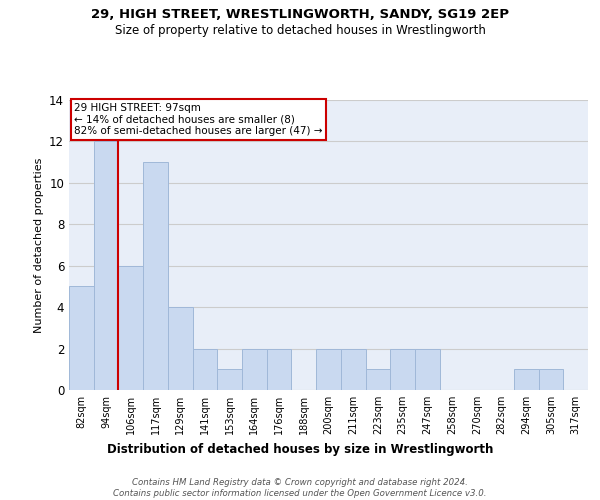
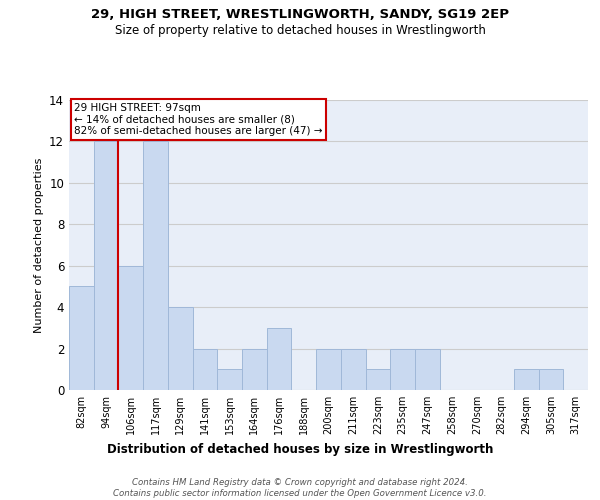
117sqm: 11 -> 12
176sqm: 2 -> 3
